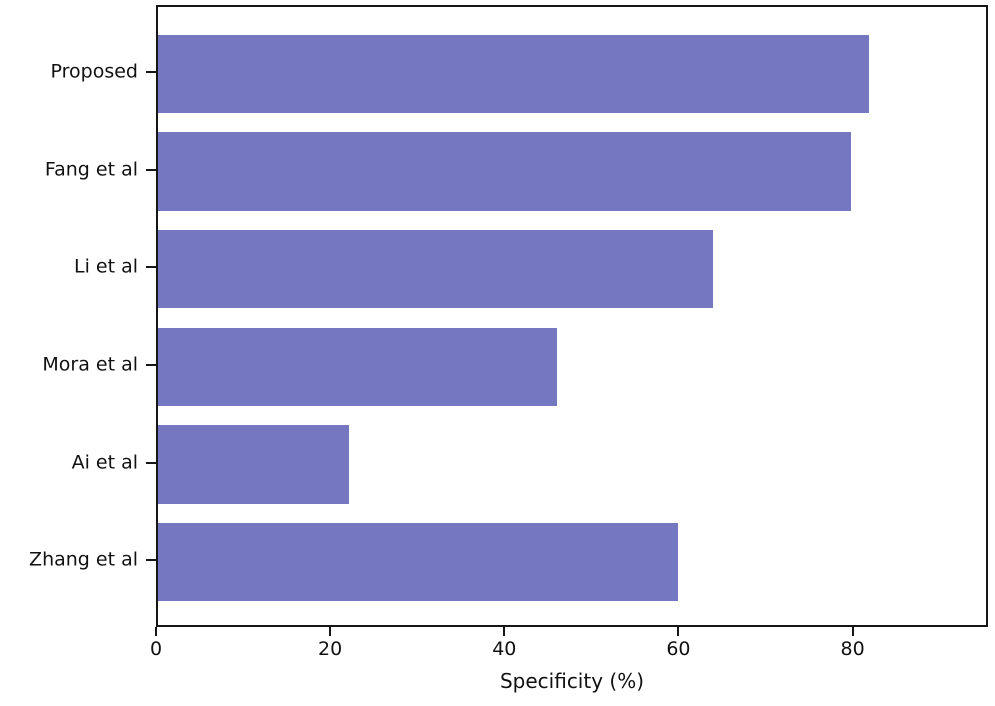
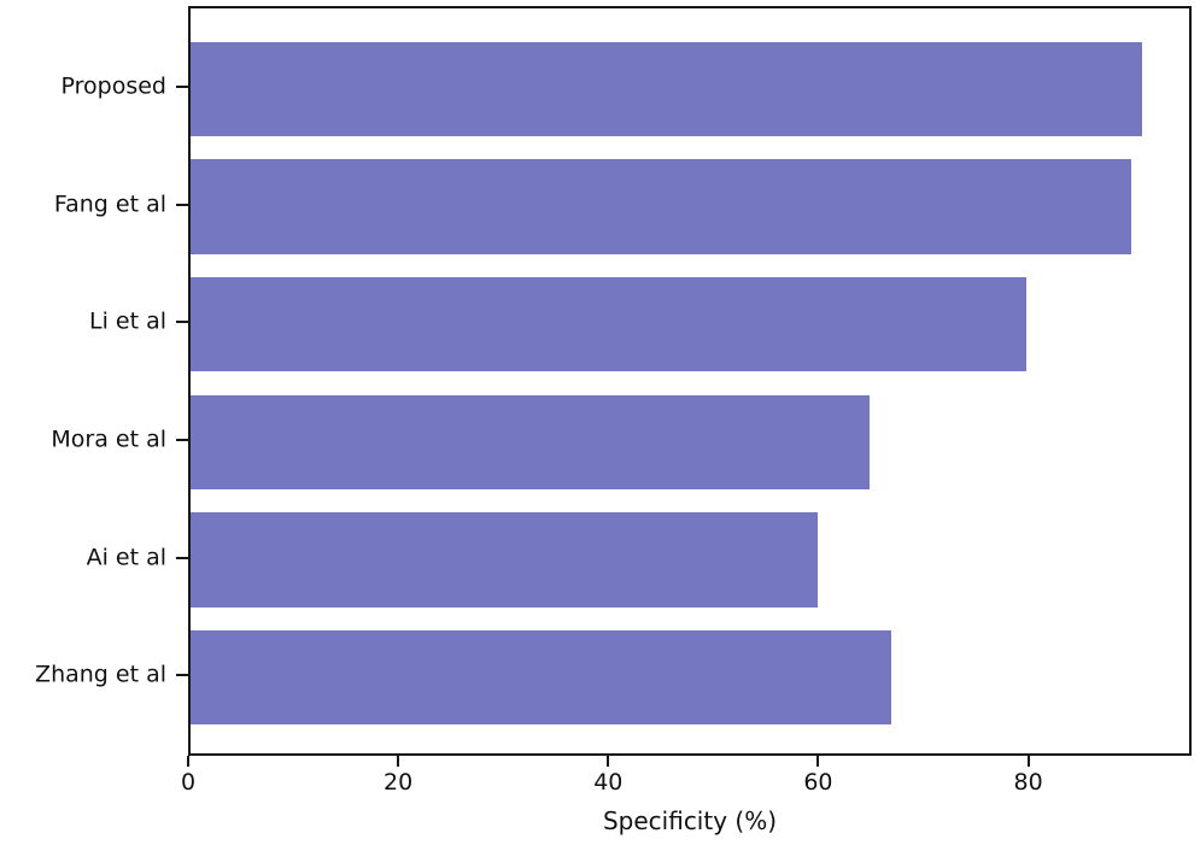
Proposed: 82 -> 91
Fang et al: 80 -> 90
Li et al: 64 -> 80
Mora et al: 46 -> 65
Ai et al: 22 -> 60
Zhang et al: 60 -> 67
